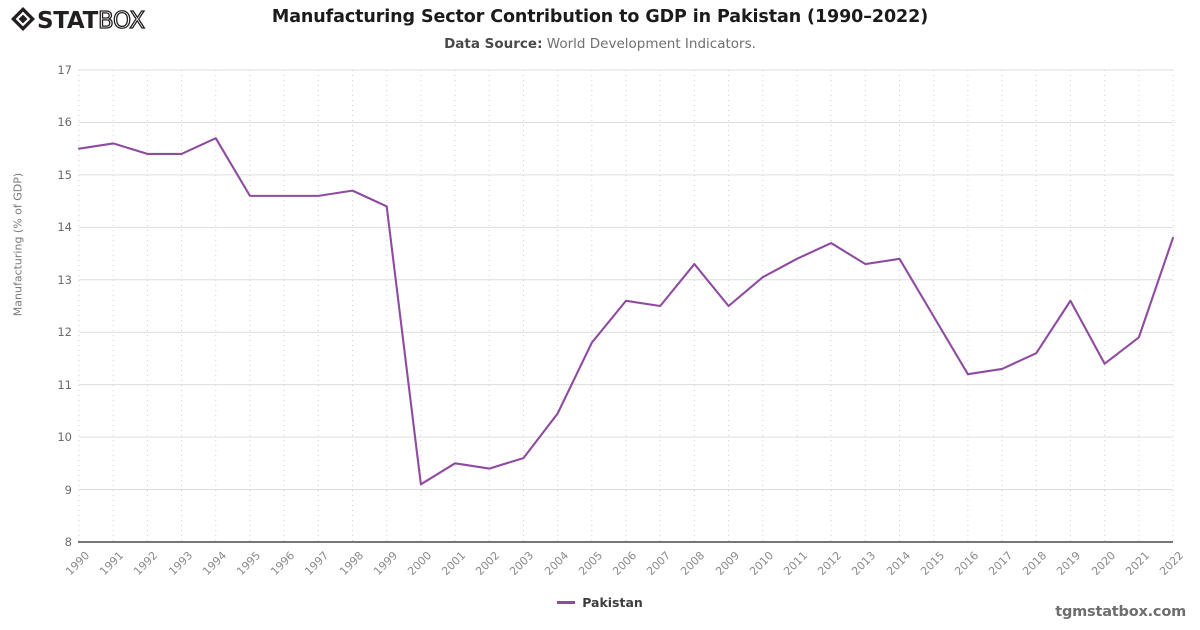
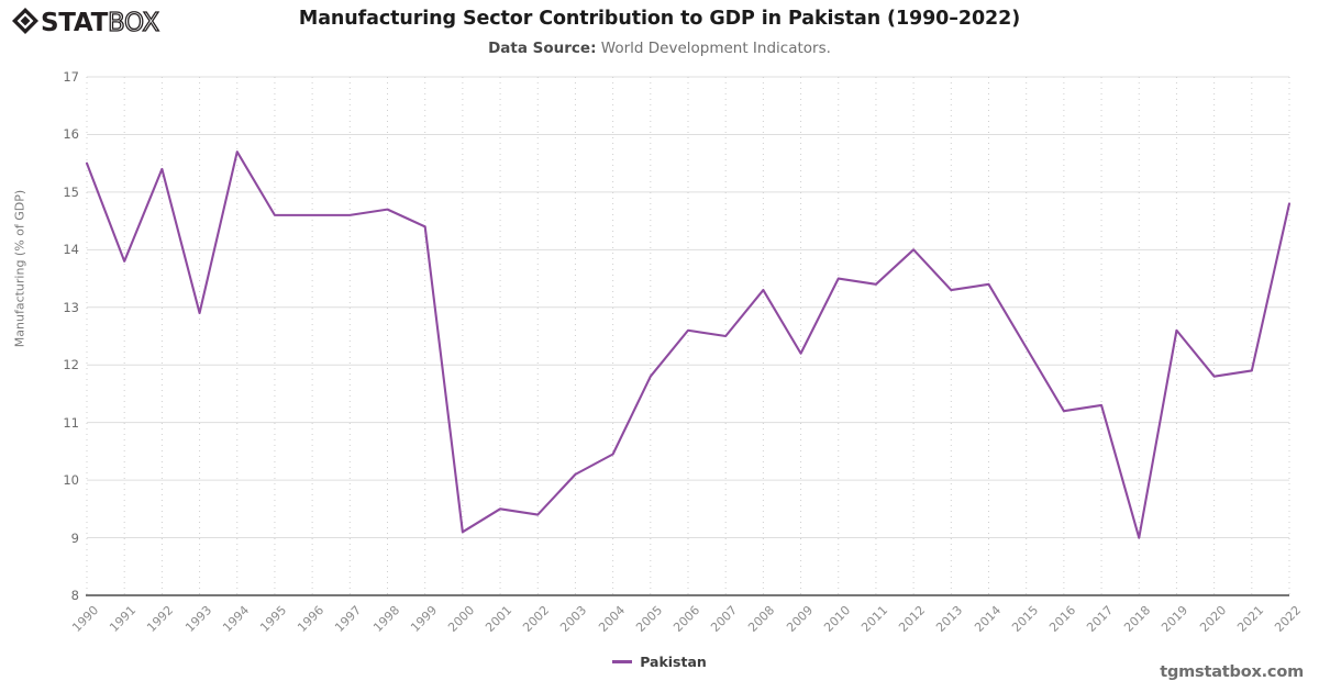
1991: 15.6 -> 13.8
1993: 15.4 -> 12.9
2003: 9.6 -> 10.1
2009: 12.5 -> 12.2
2010: 13.1 -> 13.5
2012: 13.7 -> 14.0
2018: 11.6 -> 9.0
2020: 11.4 -> 11.8
2022: 13.8 -> 14.8
